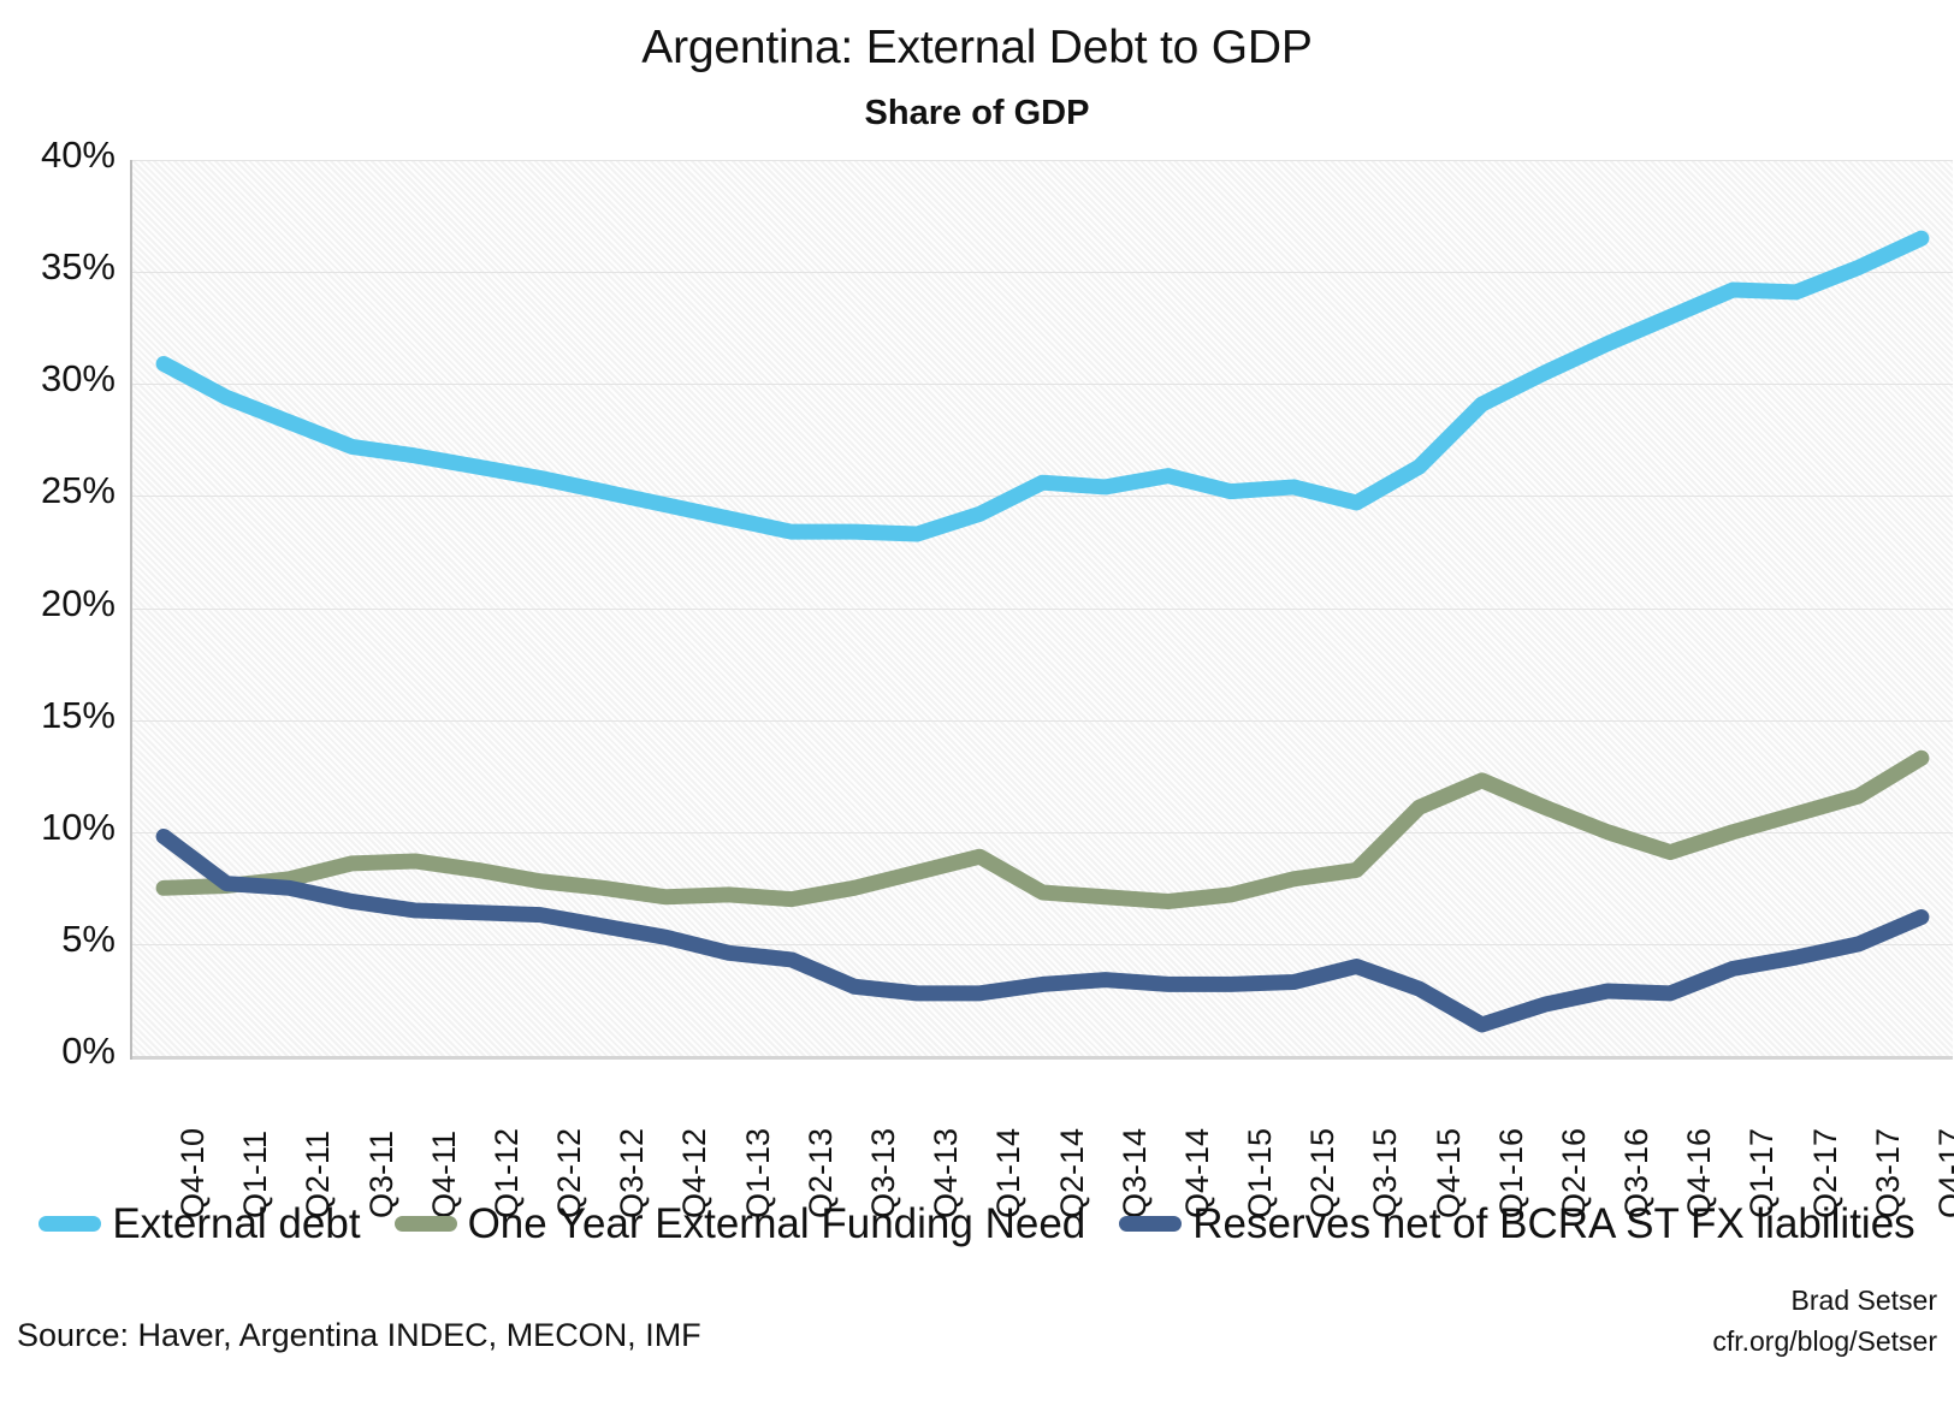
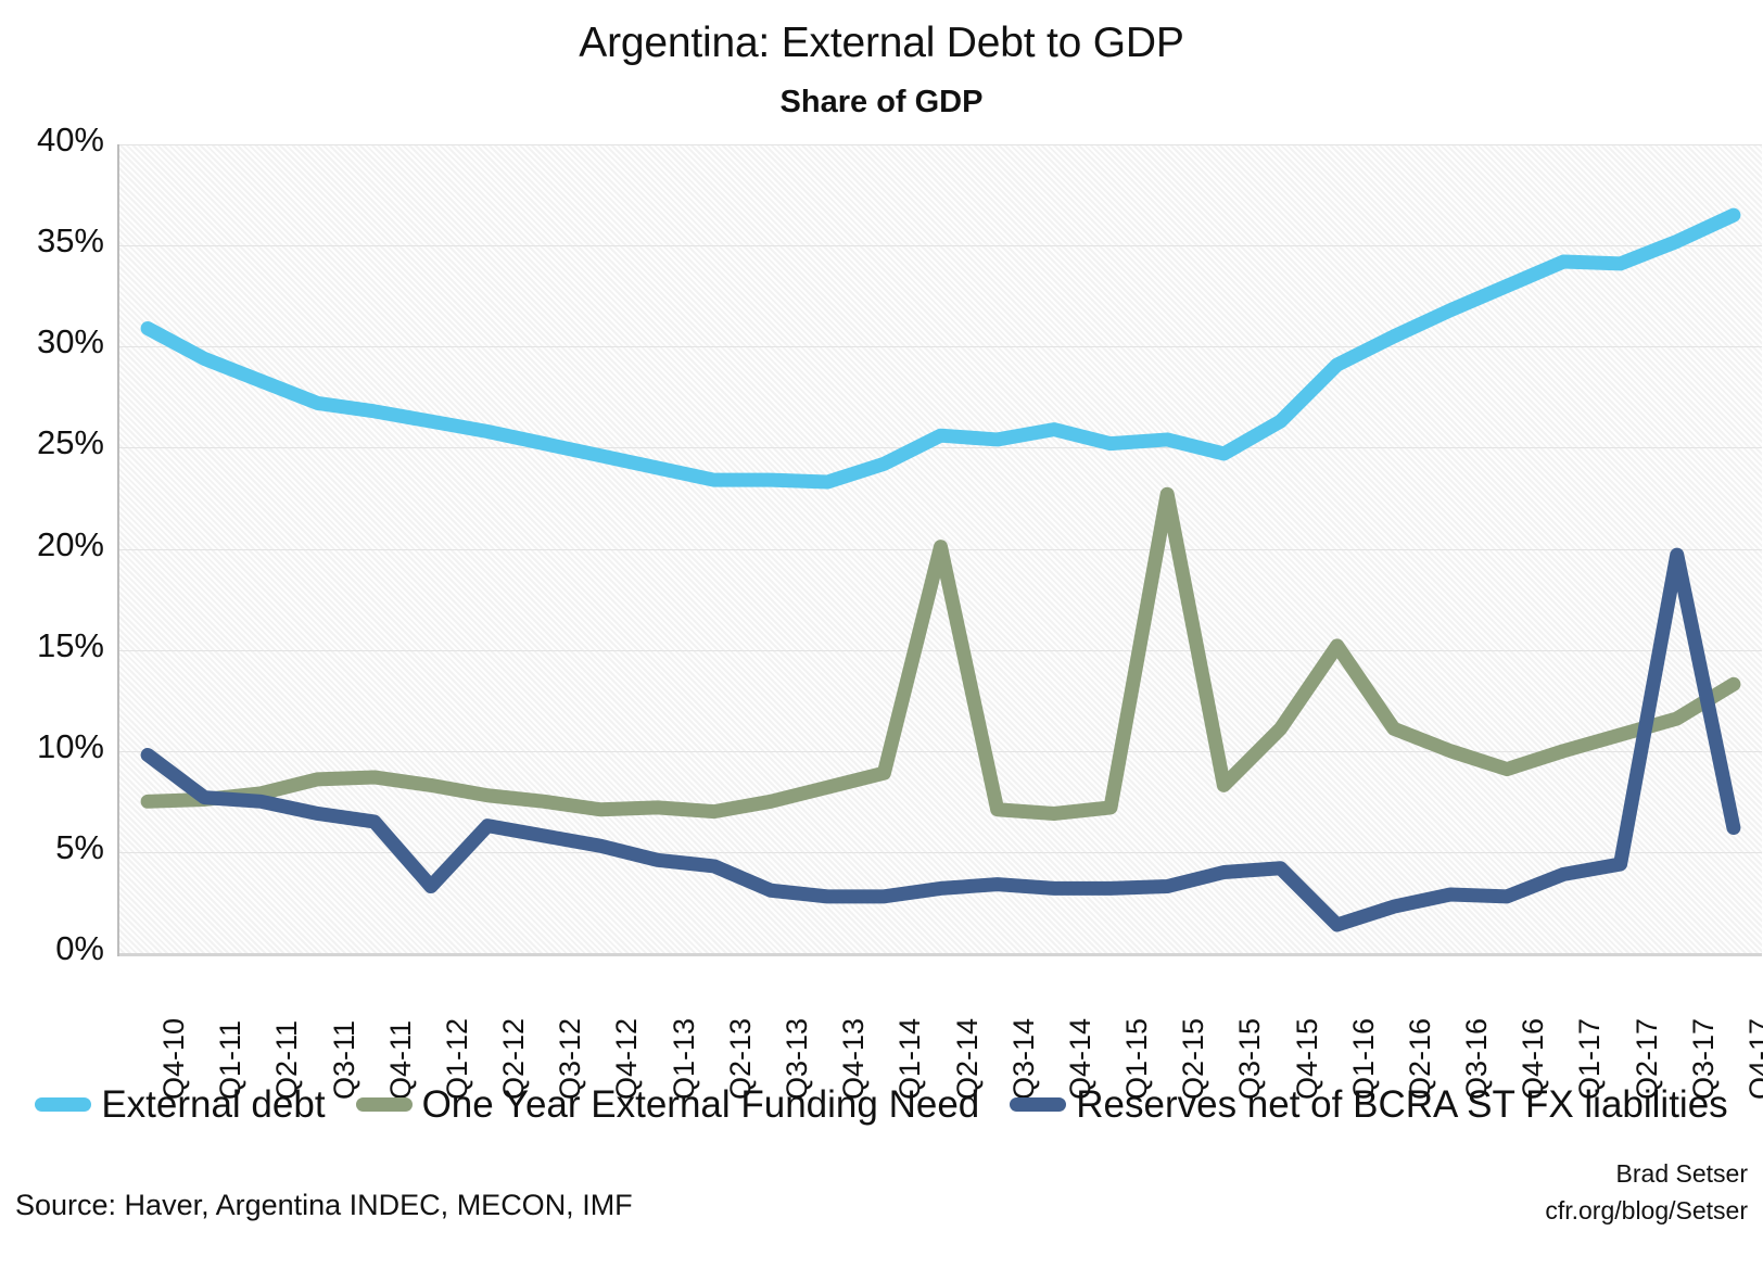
Reserves net of BCRA ST FX liabilities/Q1-12: 6.4% -> 3.3%
One Year External Funding Need/Q2-14: 7.3% -> 20.1%
One Year External Funding Need/Q2-15: 7.9% -> 22.7%
Reserves net of BCRA ST FX liabilities/Q4-15: 3.0% -> 4.2%
One Year External Funding Need/Q1-16: 12.3% -> 15.2%
Reserves net of BCRA ST FX liabilities/Q3-17: 5.0% -> 19.7%
